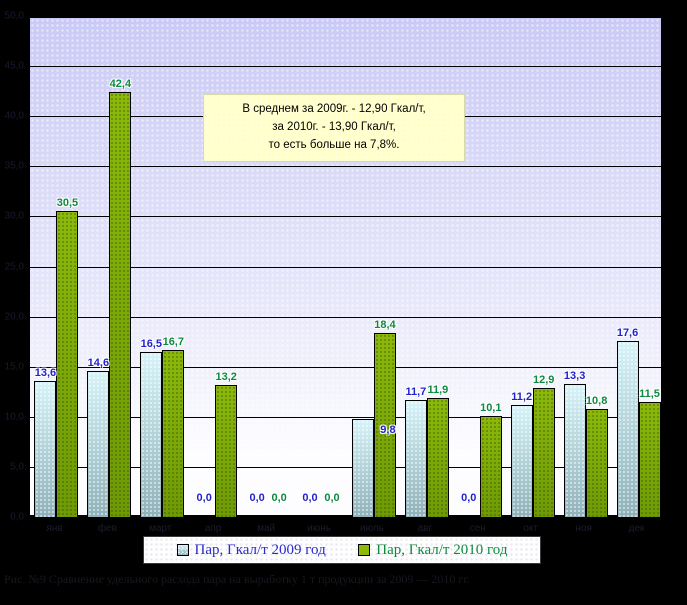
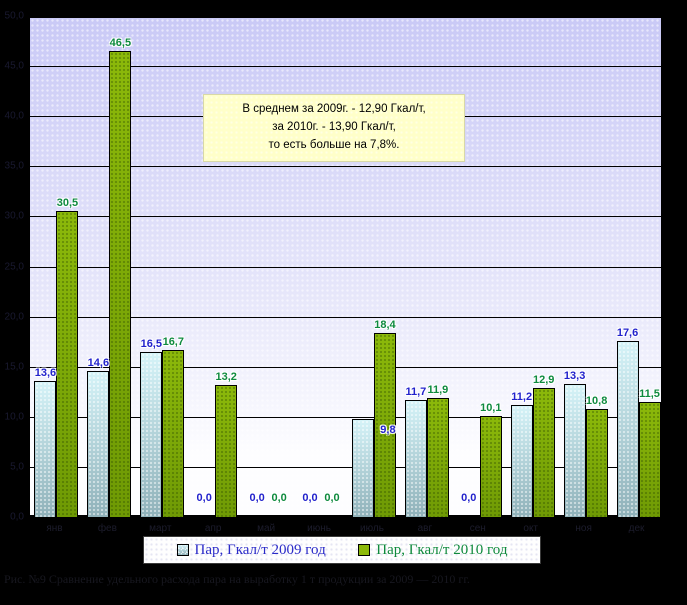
Пар, Гкал/т 2010 год/фев: 42,4 -> 46,5
